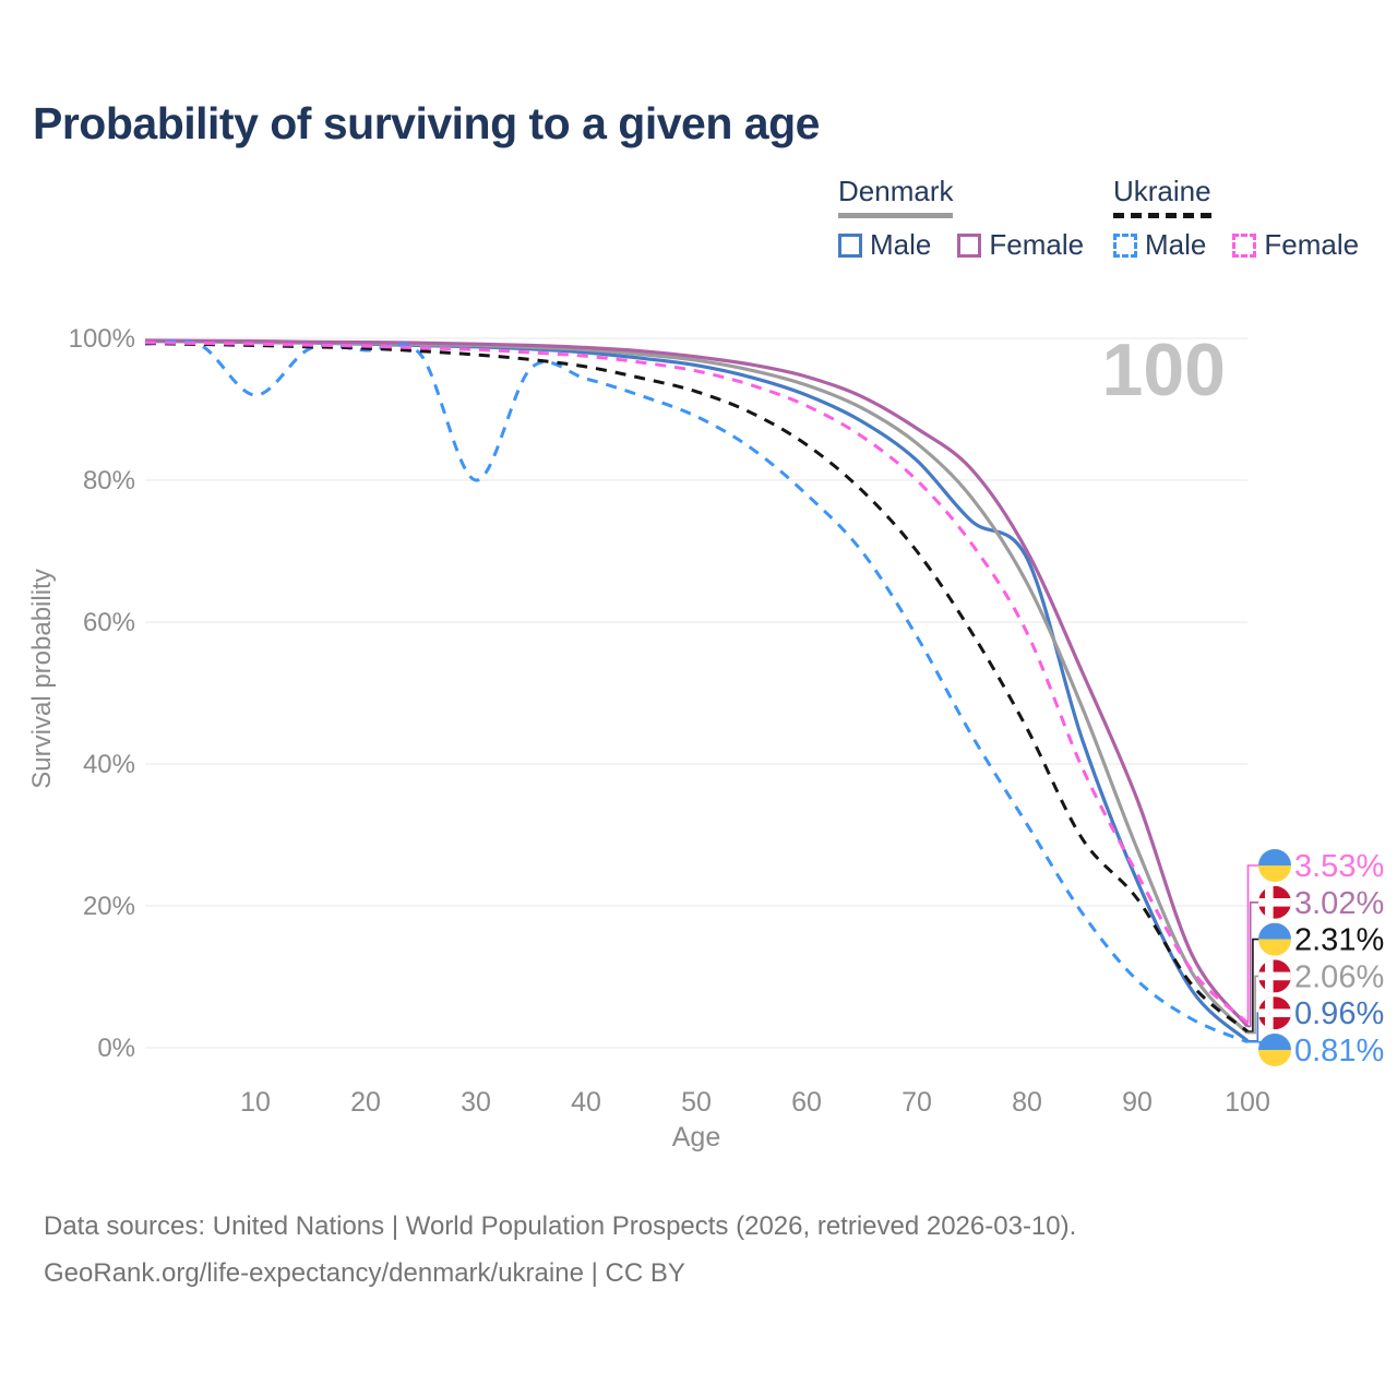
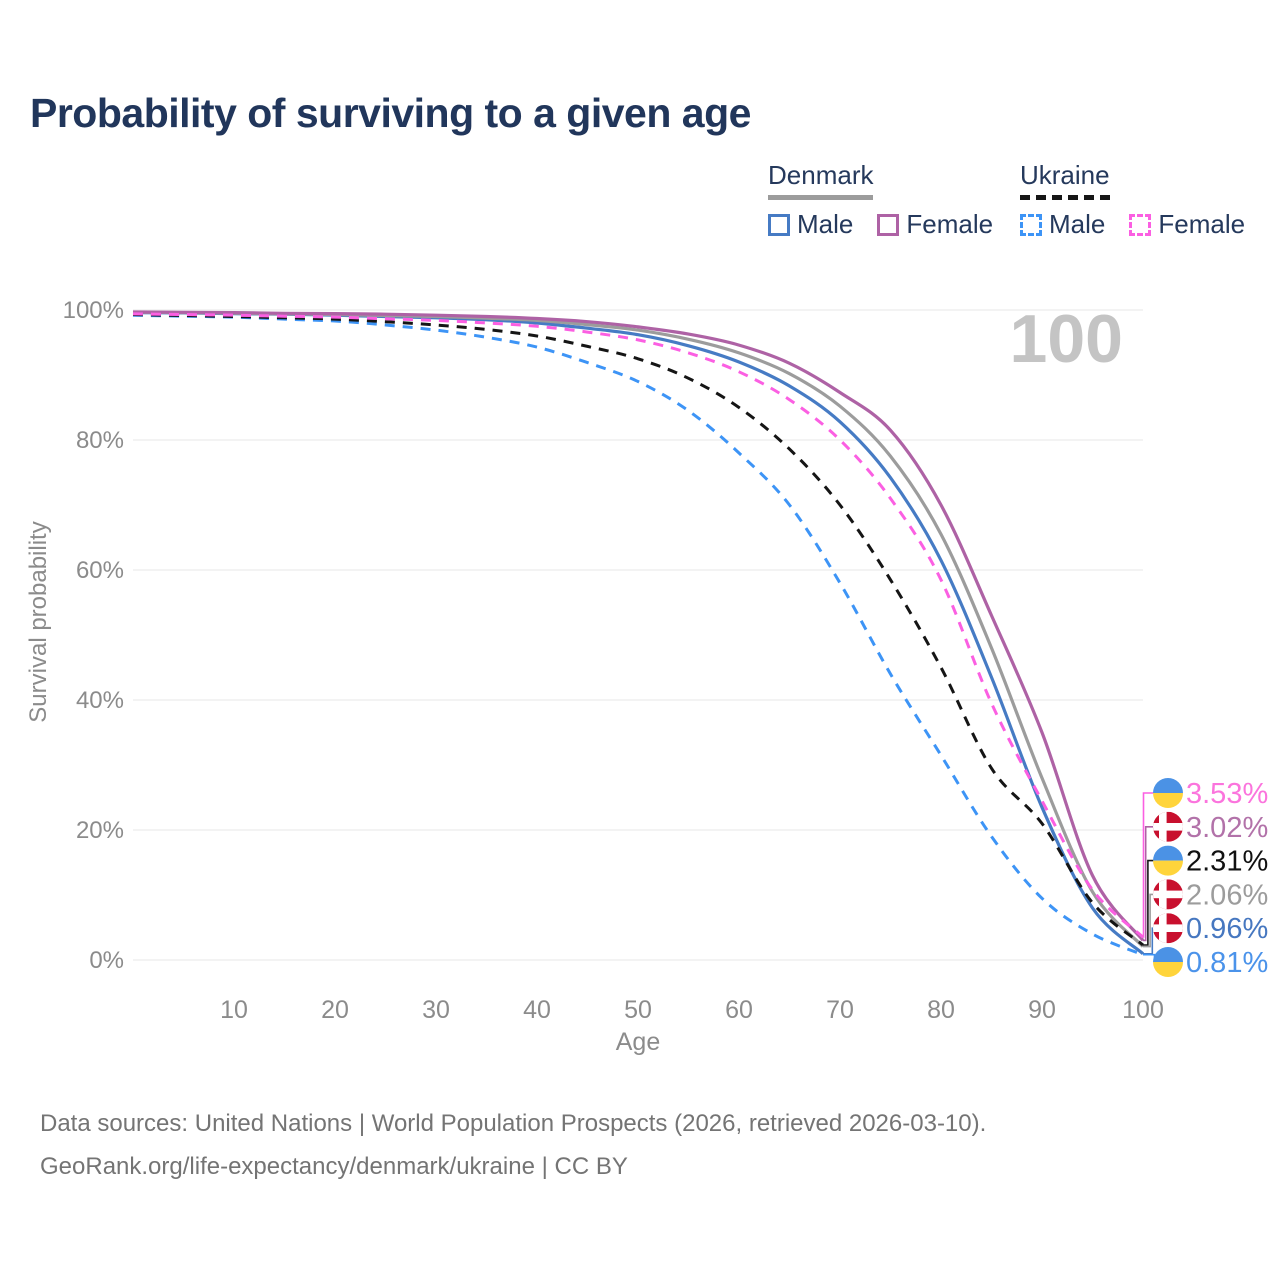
Ukraine Male/10: 92% -> 99%
Ukraine Male/30: 80% -> 97%
Denmark Male/80: 69% -> 62%
